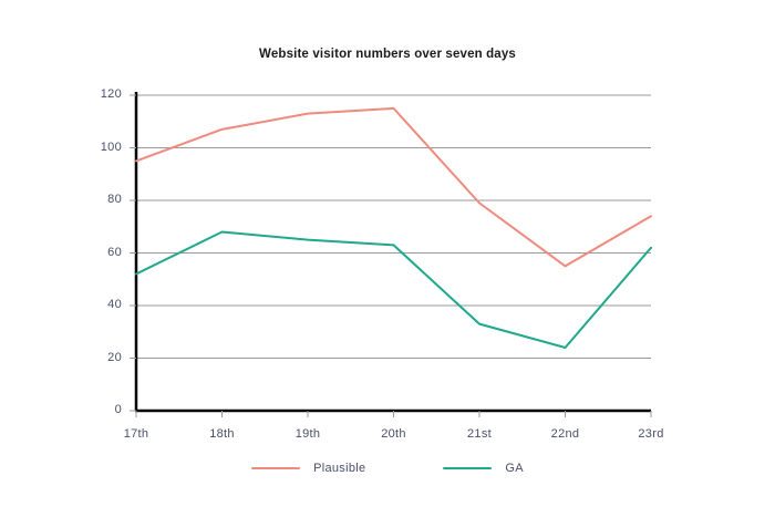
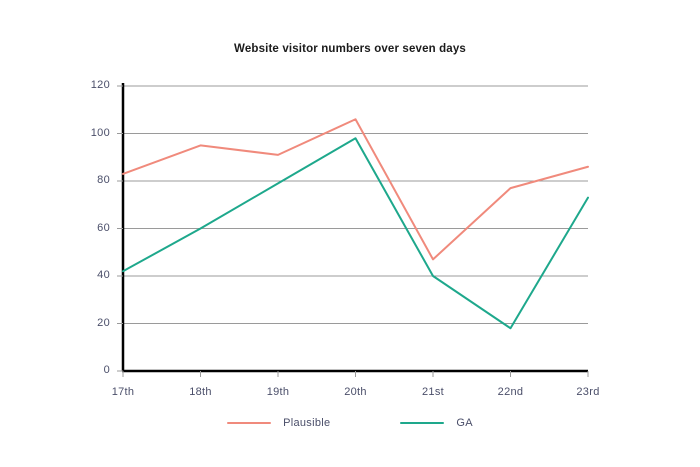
Plausible/17th: 95 -> 83
GA/17th: 52 -> 42
Plausible/18th: 107 -> 95
GA/18th: 68 -> 60
Plausible/19th: 113 -> 91
GA/19th: 65 -> 79
Plausible/20th: 115 -> 106
GA/20th: 63 -> 98
Plausible/21st: 79 -> 47
GA/21st: 33 -> 40
Plausible/22nd: 55 -> 77
GA/22nd: 24 -> 18
Plausible/23rd: 74 -> 86
GA/23rd: 62 -> 73
